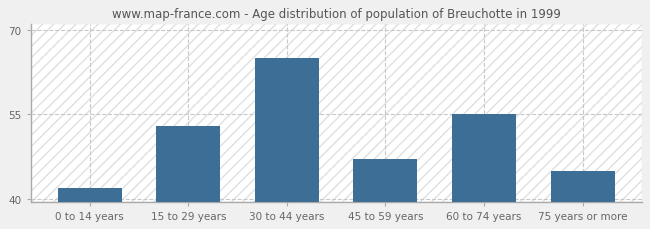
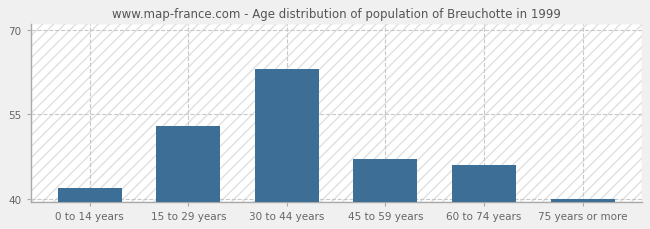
30 to 44 years: 65 -> 63
60 to 74 years: 55 -> 46
75 years or more: 45 -> 40
